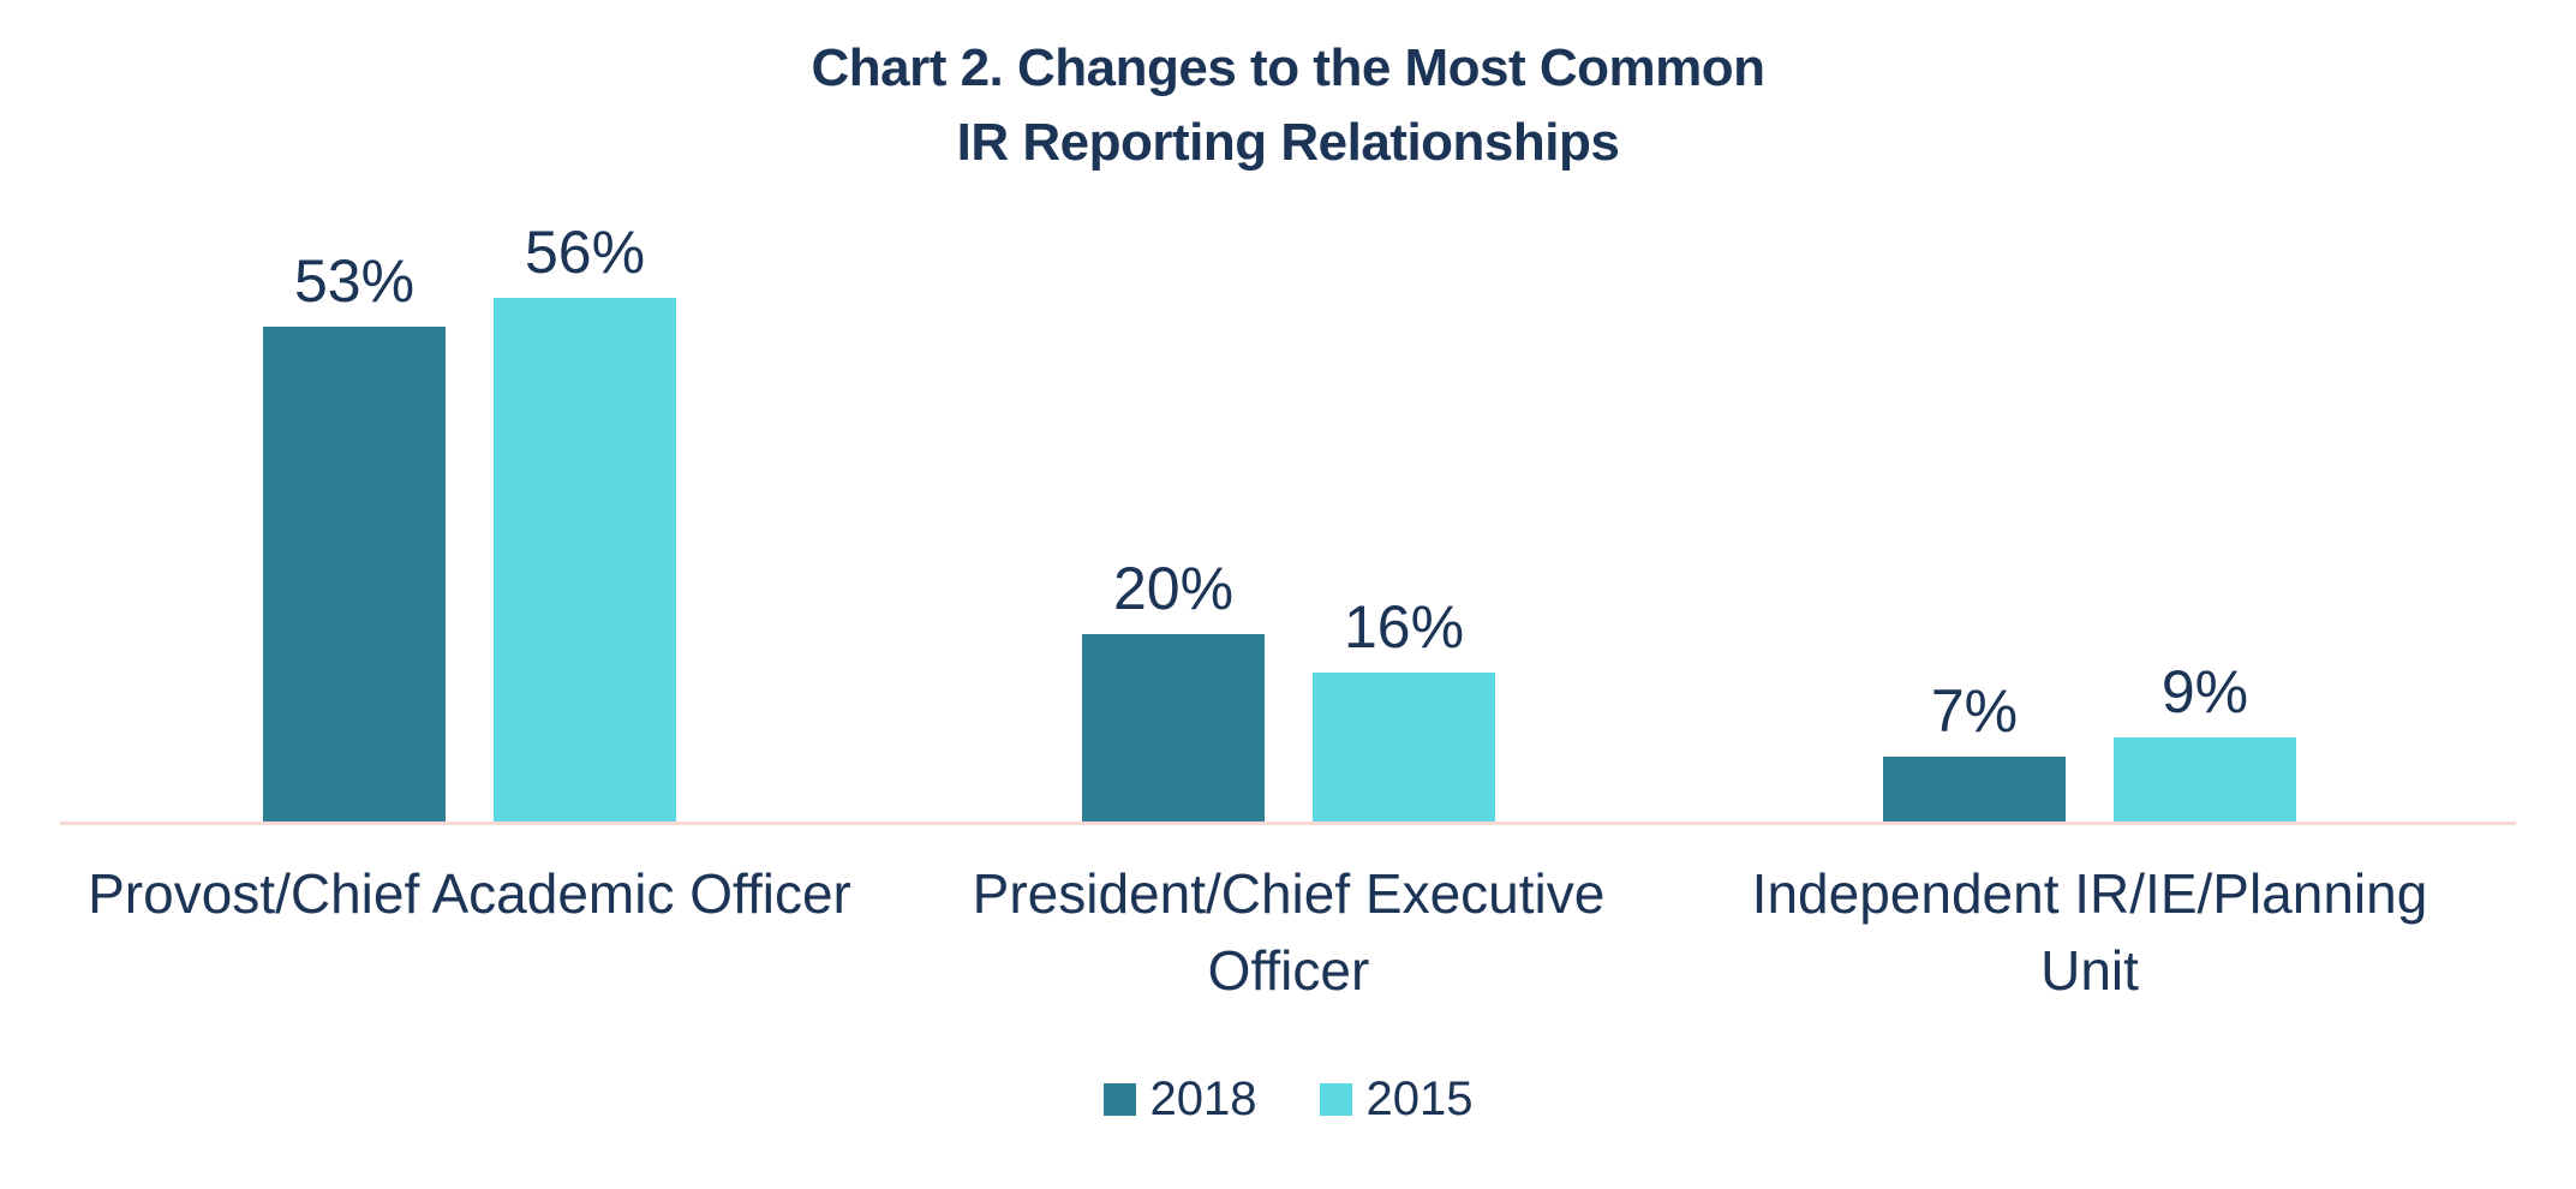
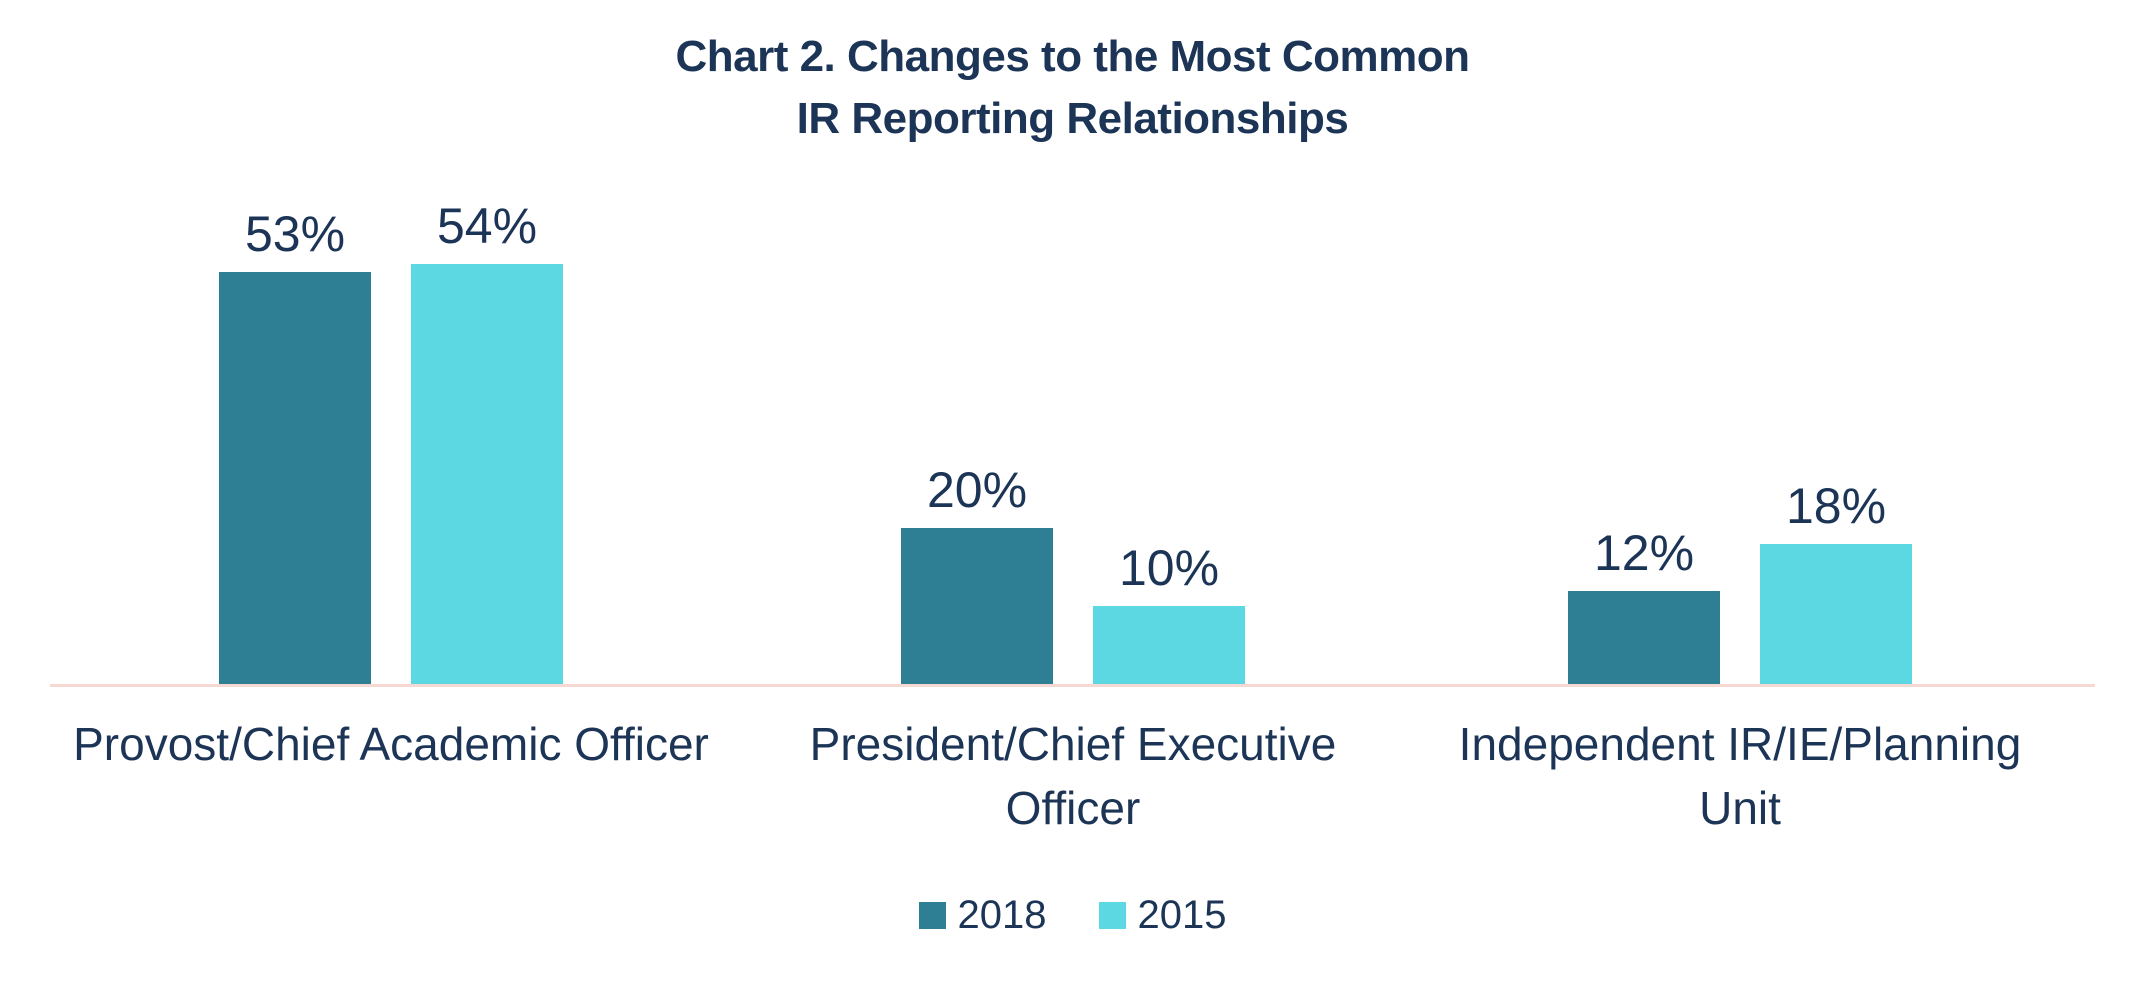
2015/Provost/Chief Academic Officer: 56% -> 54%
2015/President/Chief Executive Officer: 16% -> 10%
2018/Independent IR/IE/Planning Unit: 7% -> 12%
2015/Independent IR/IE/Planning Unit: 9% -> 18%
